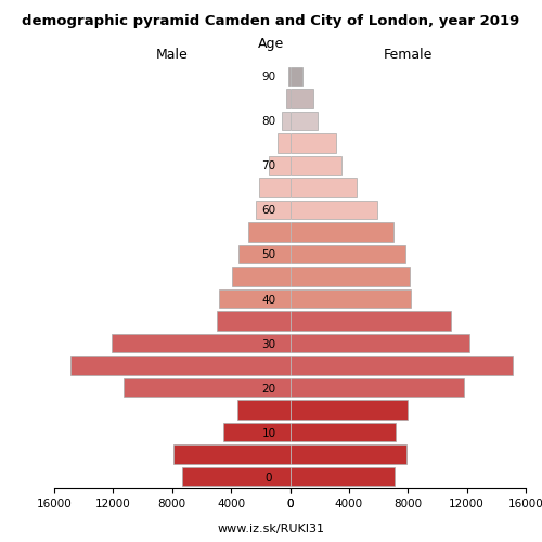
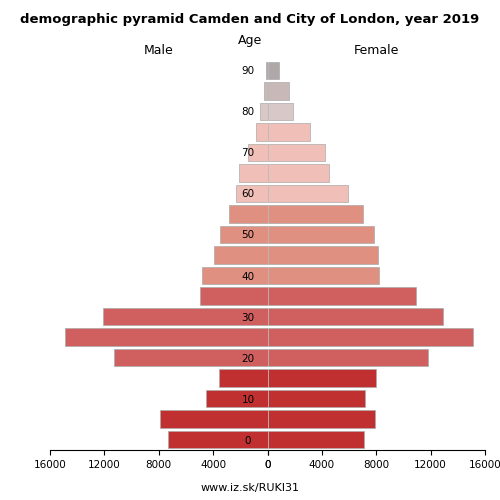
Female/70: 3500 -> 4200
Female/30: 12200 -> 12900
